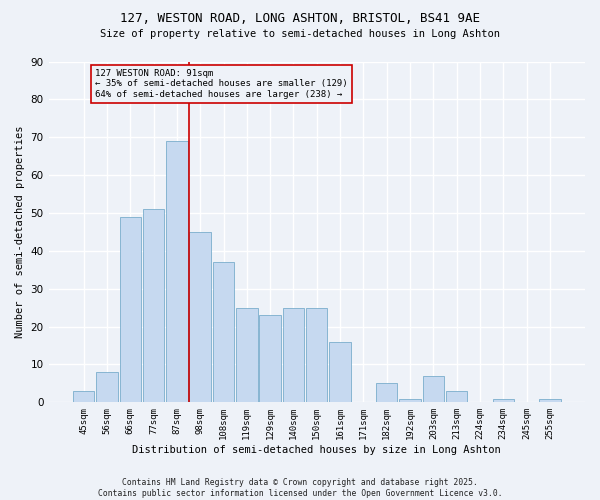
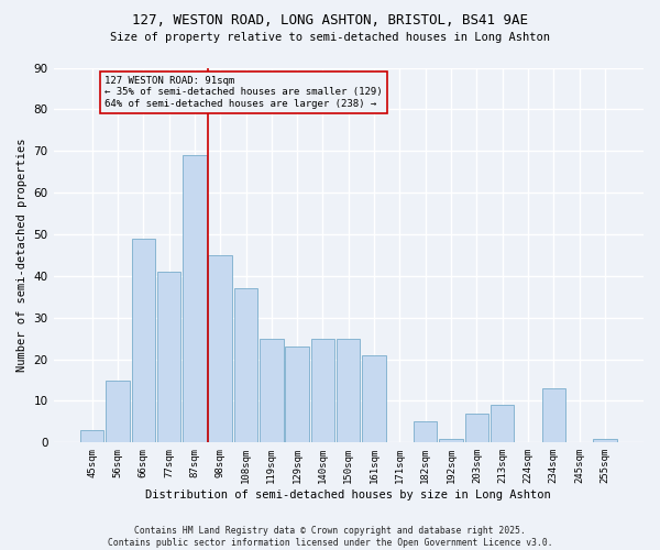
56sqm: 8 -> 15
77sqm: 51 -> 41
161sqm: 16 -> 21
213sqm: 3 -> 9
234sqm: 1 -> 13
